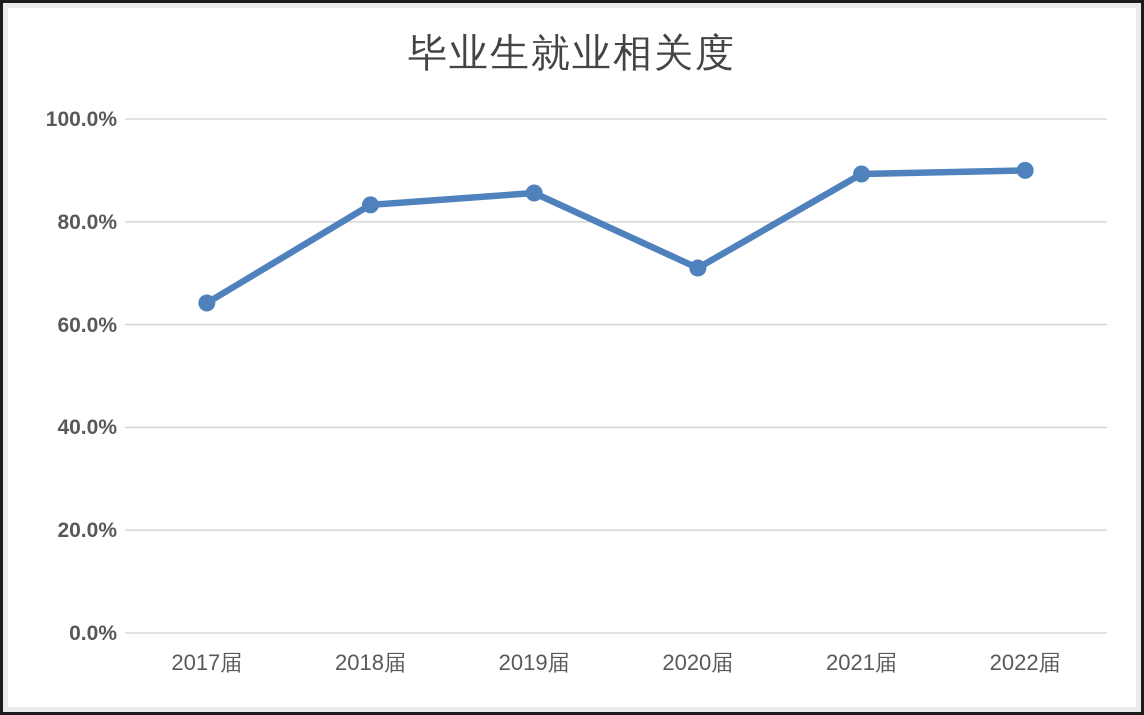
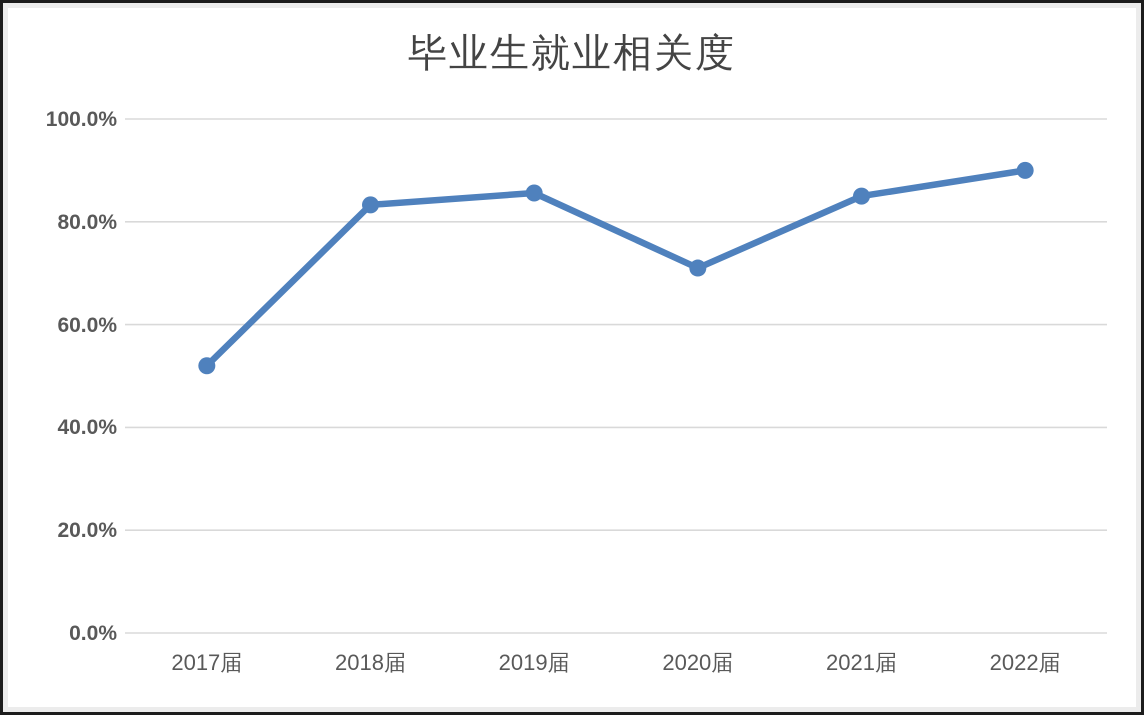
2017届: 64% -> 52%
2021届: 89% -> 85%
